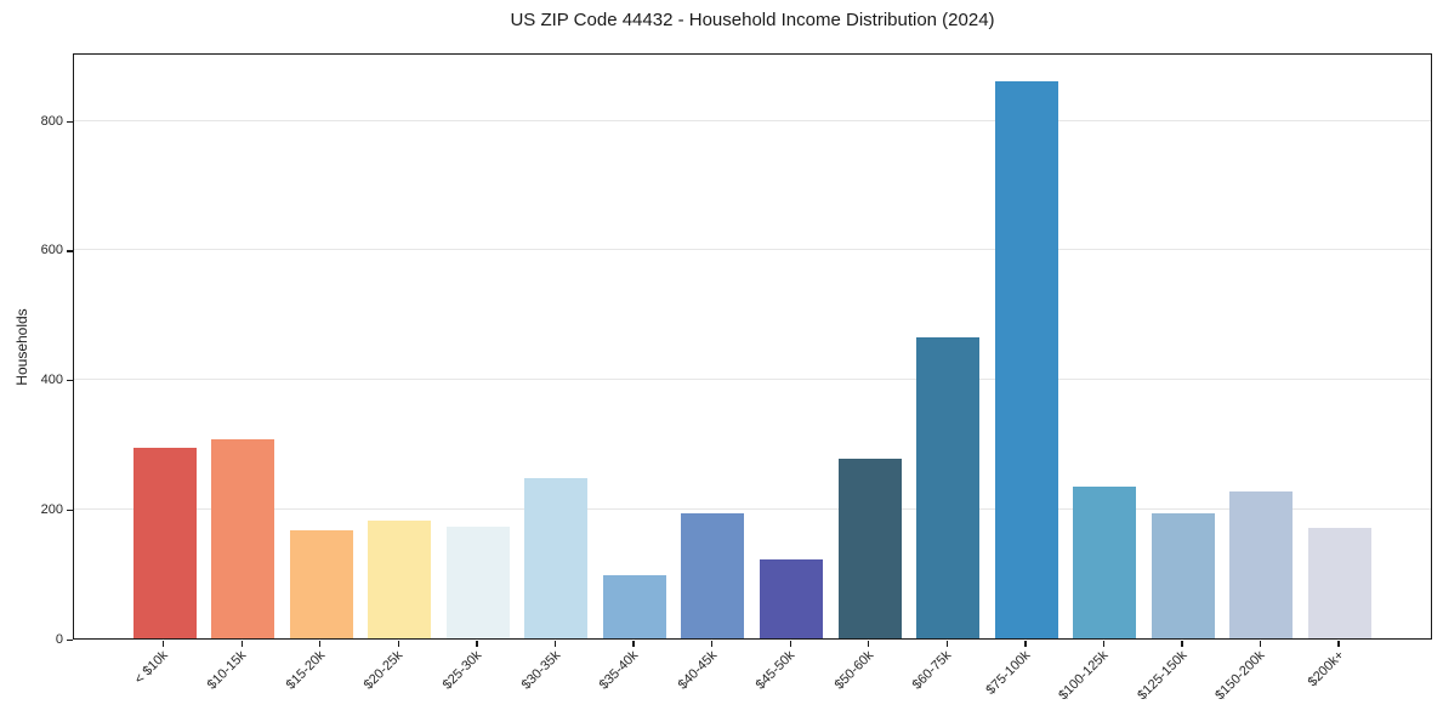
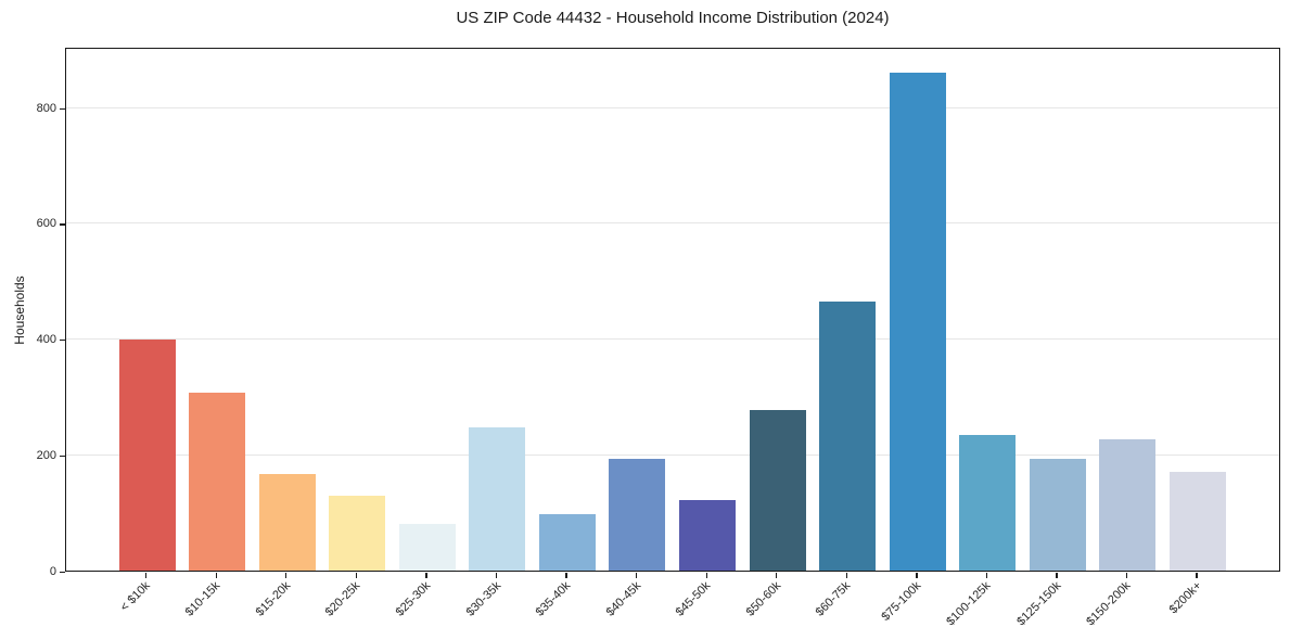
< $10k: 300 -> 400
$20-25k: 180 -> 130
$25-30k: 170 -> 80
